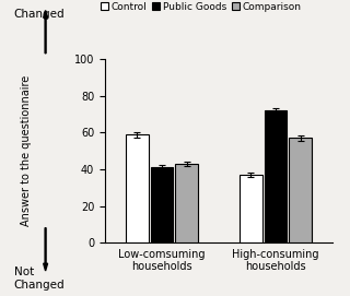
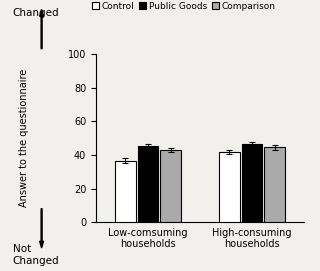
Control/Low-comsuming households: 59 -> 36
Public Goods/Low-comsuming households: 41 -> 46
Control/High-consuming households: 37 -> 42
Public Goods/High-consuming households: 72 -> 46
Comparison/High-consuming households: 57 -> 44
